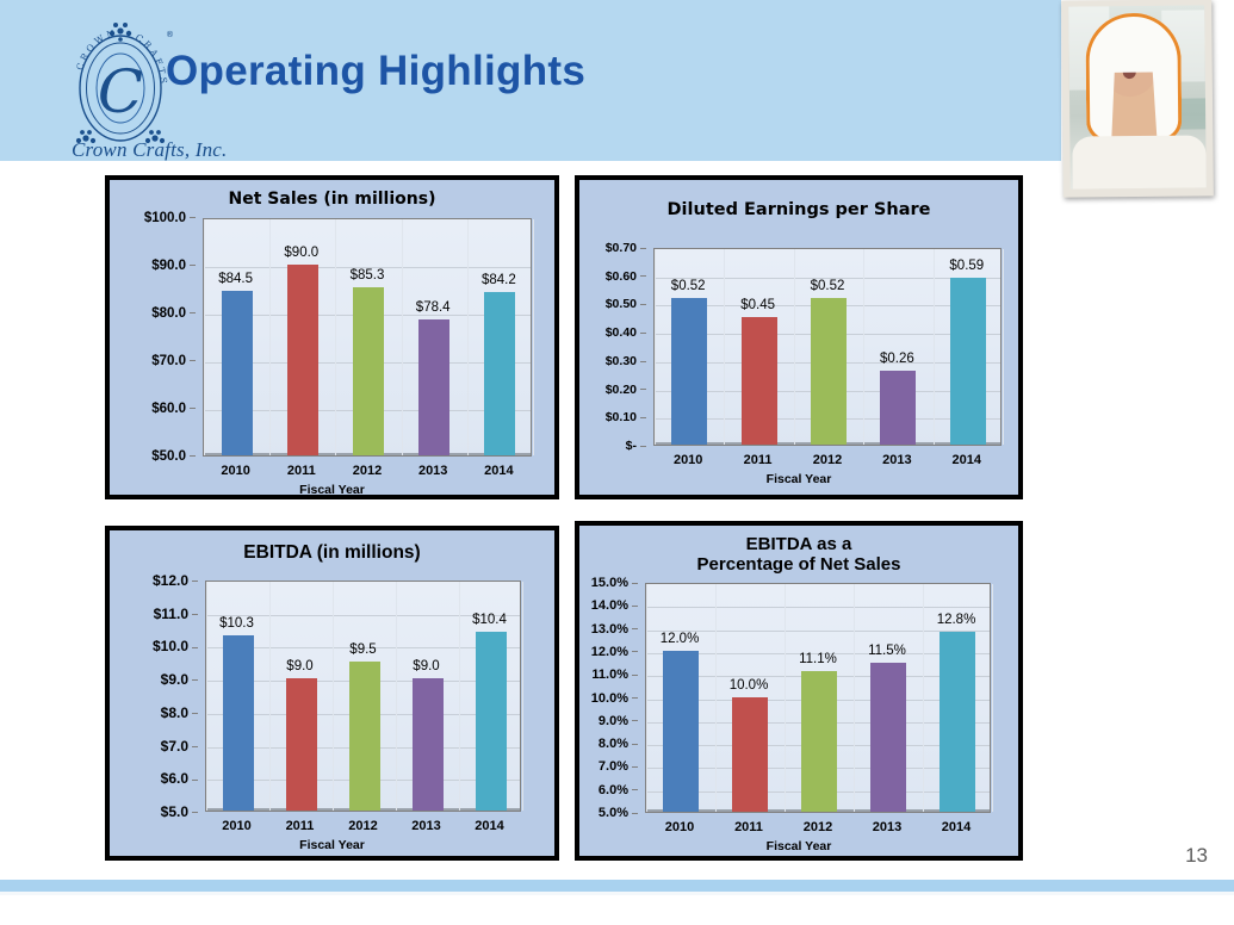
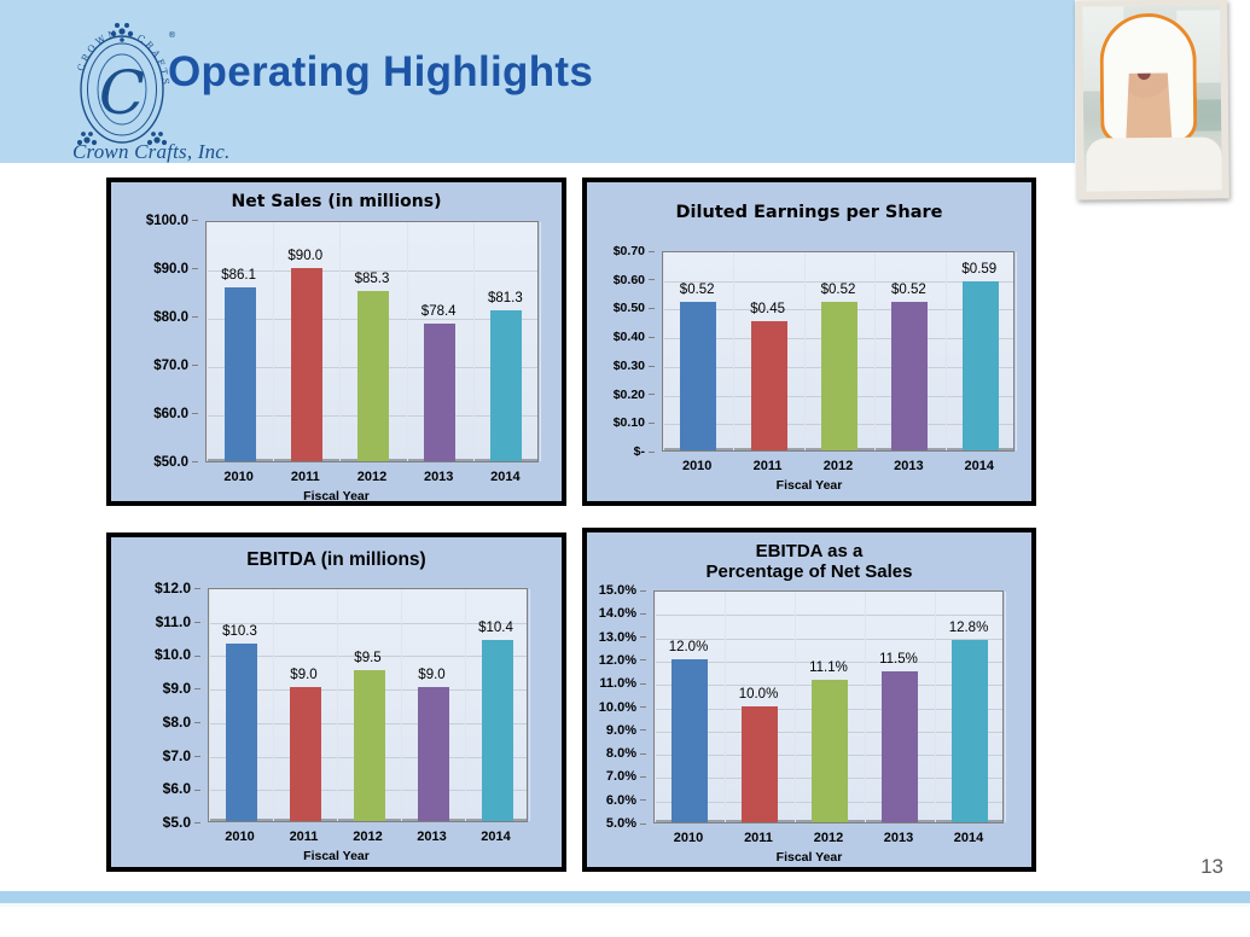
Net Sales (in millions)/2010: $84.5 -> $86.1
Net Sales (in millions)/2014: $84.2 -> $81.3
Diluted Earnings per Share/2013: $0.26 -> $0.52
